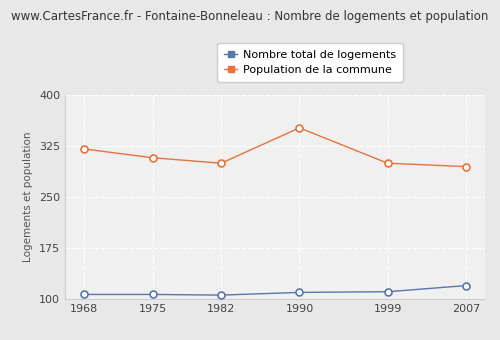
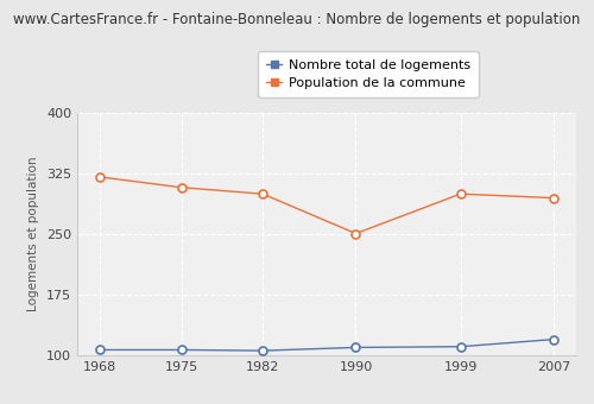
Population de la commune/1990: 352 -> 251
